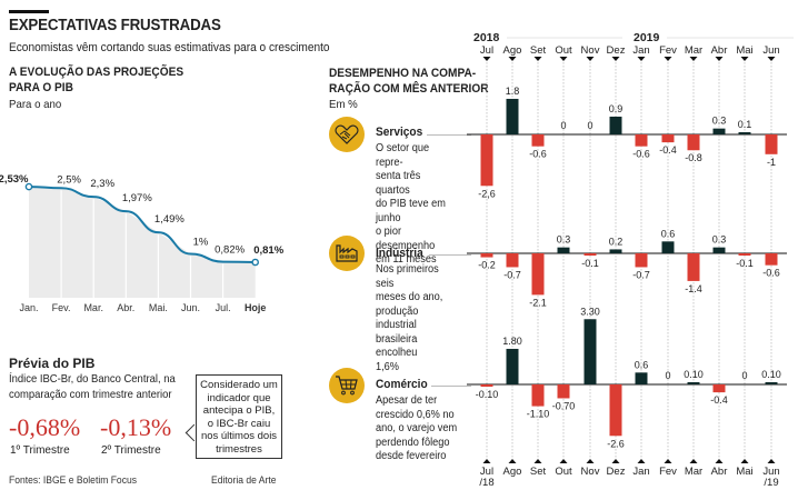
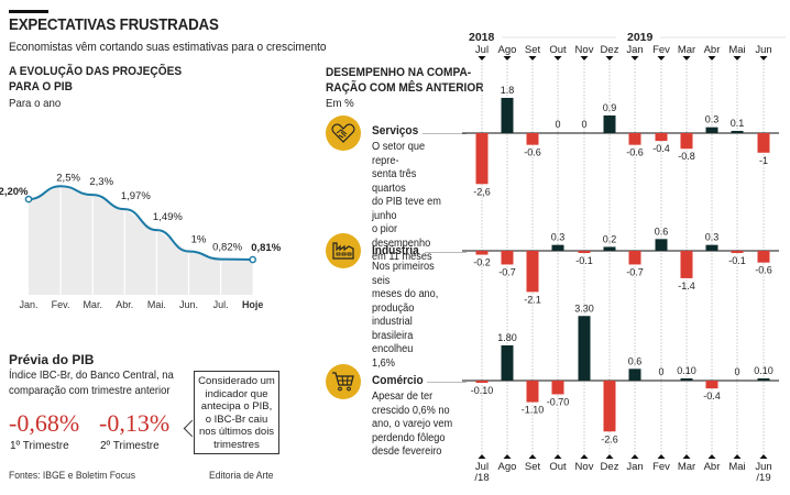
A EVOLUÇÃO DAS PROJEÇÕES PARA O PIB/Jan.: 2,53% -> 2,20%
